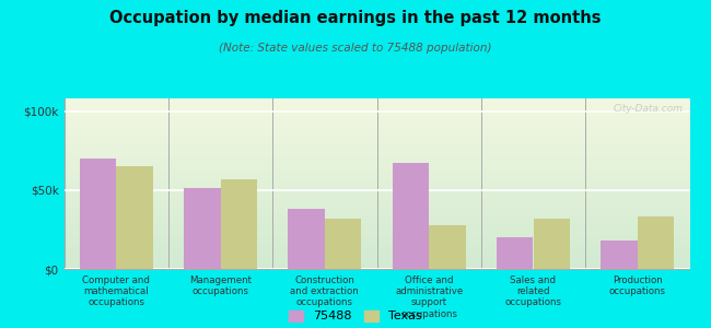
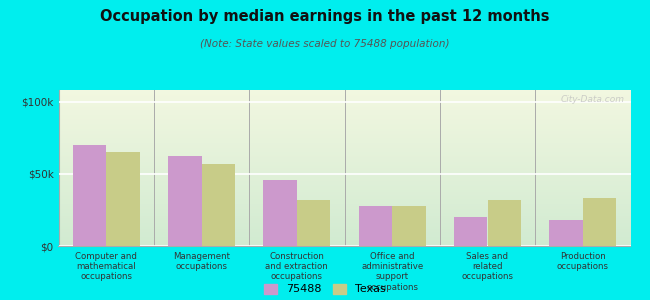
75488/Management occupations: $51k -> $62k
75488/Construction and extraction occupations: $38k -> $46k
75488/Office and administrative support occupations: $67k -> $28k
